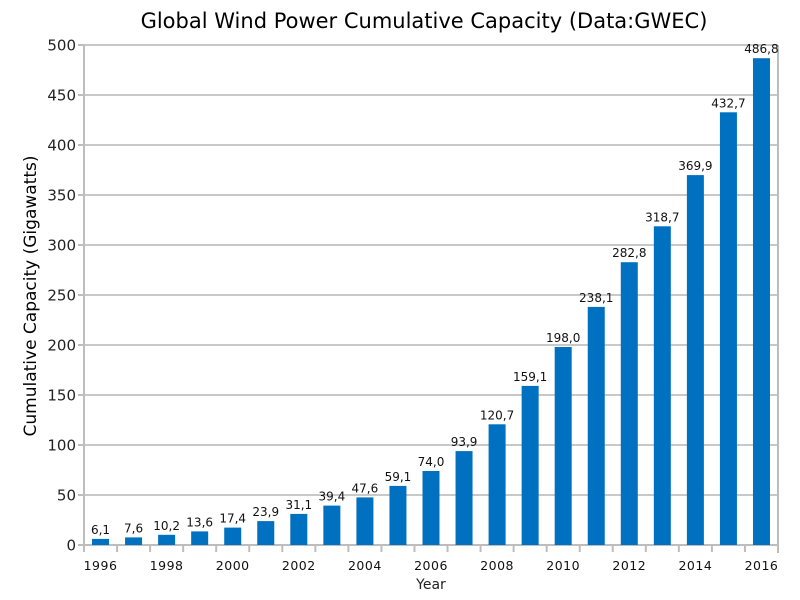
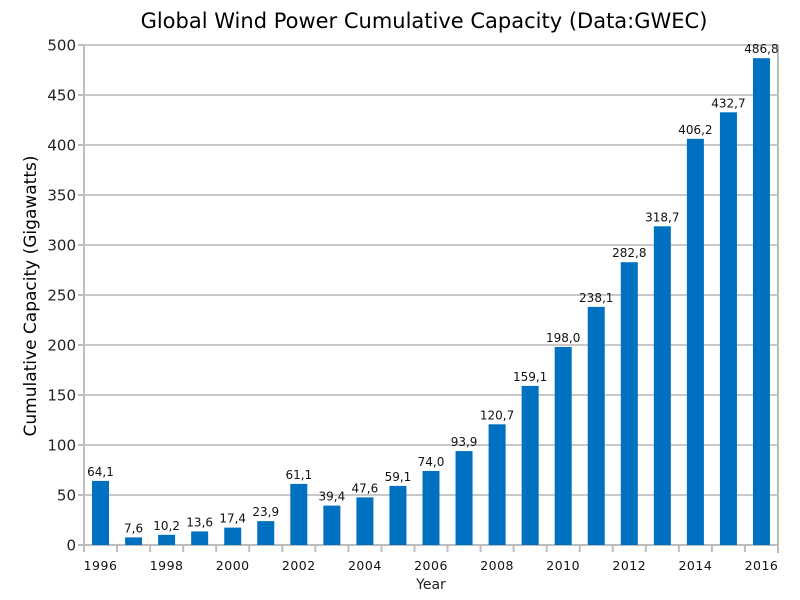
1996: 6,1 -> 64,1
2002: 31,1 -> 61,1
2014: 369,9 -> 406,2
